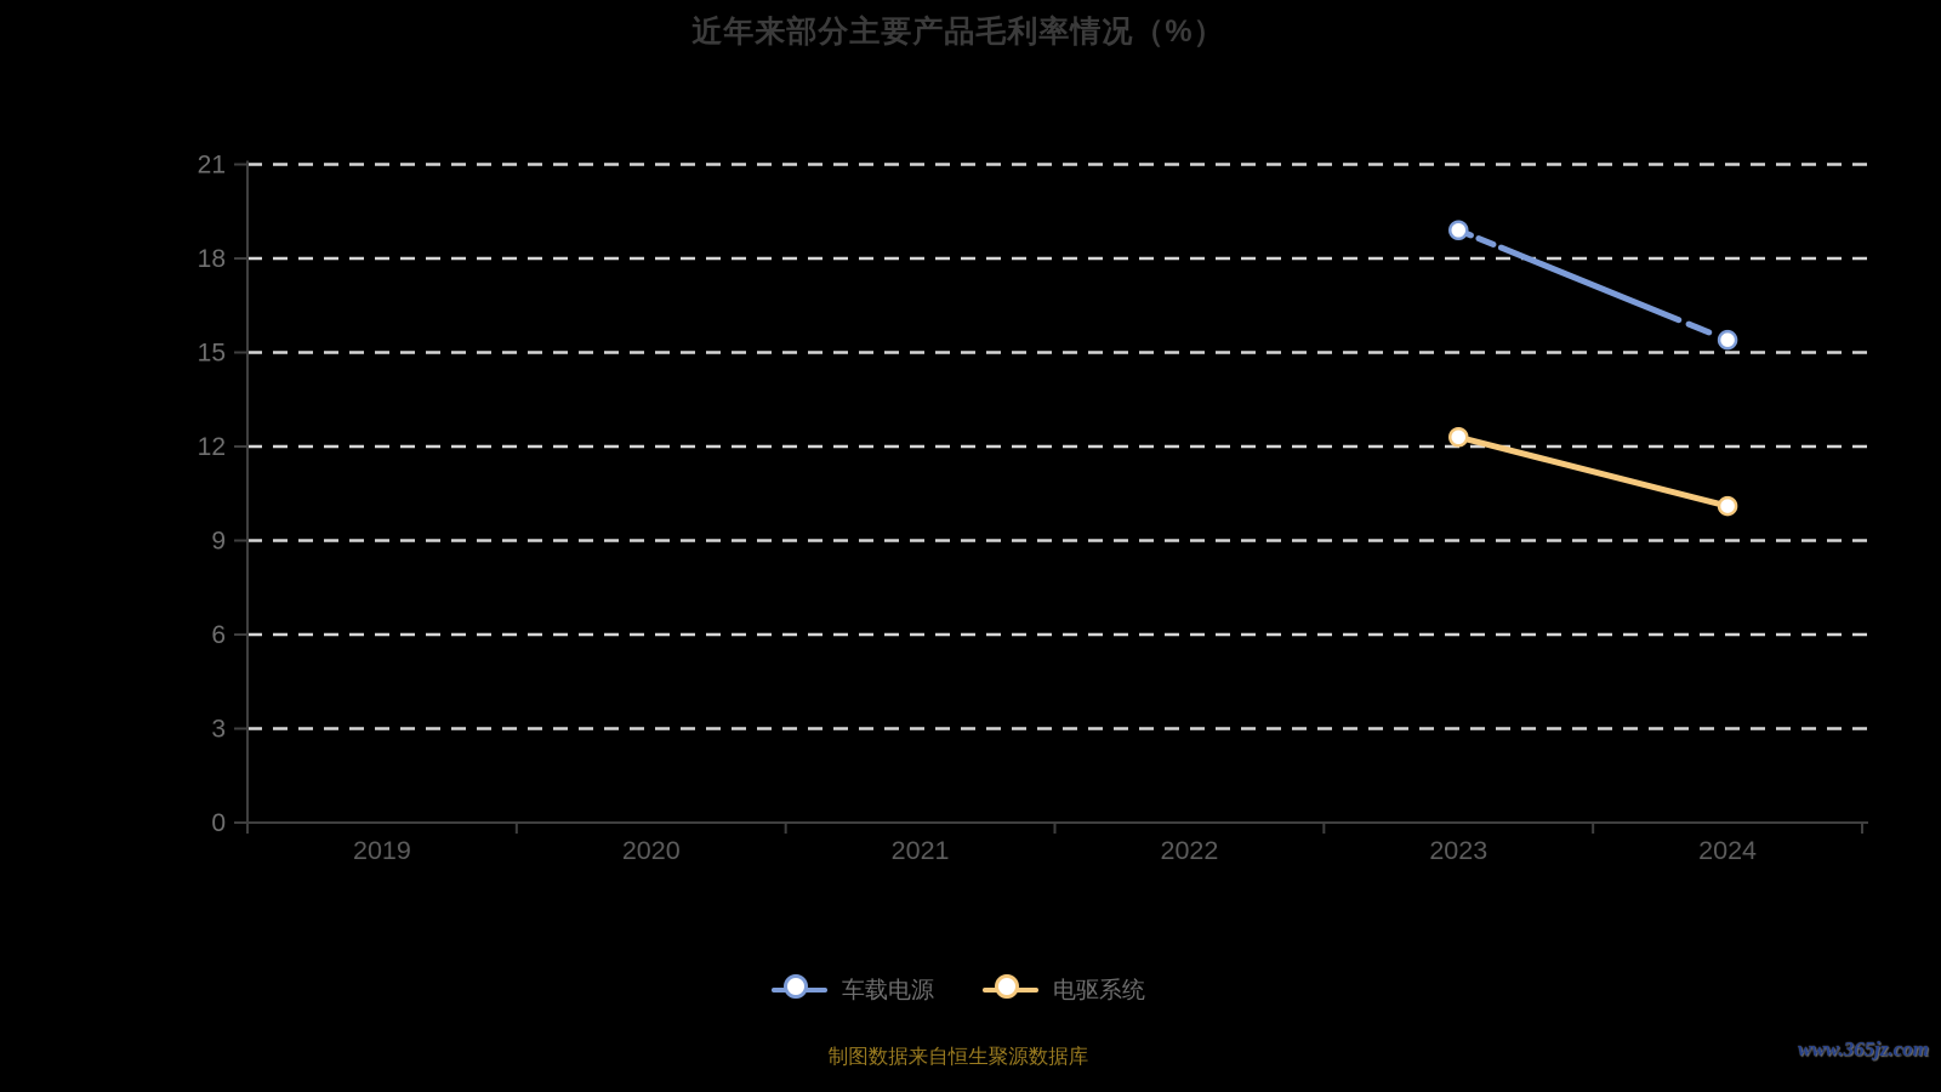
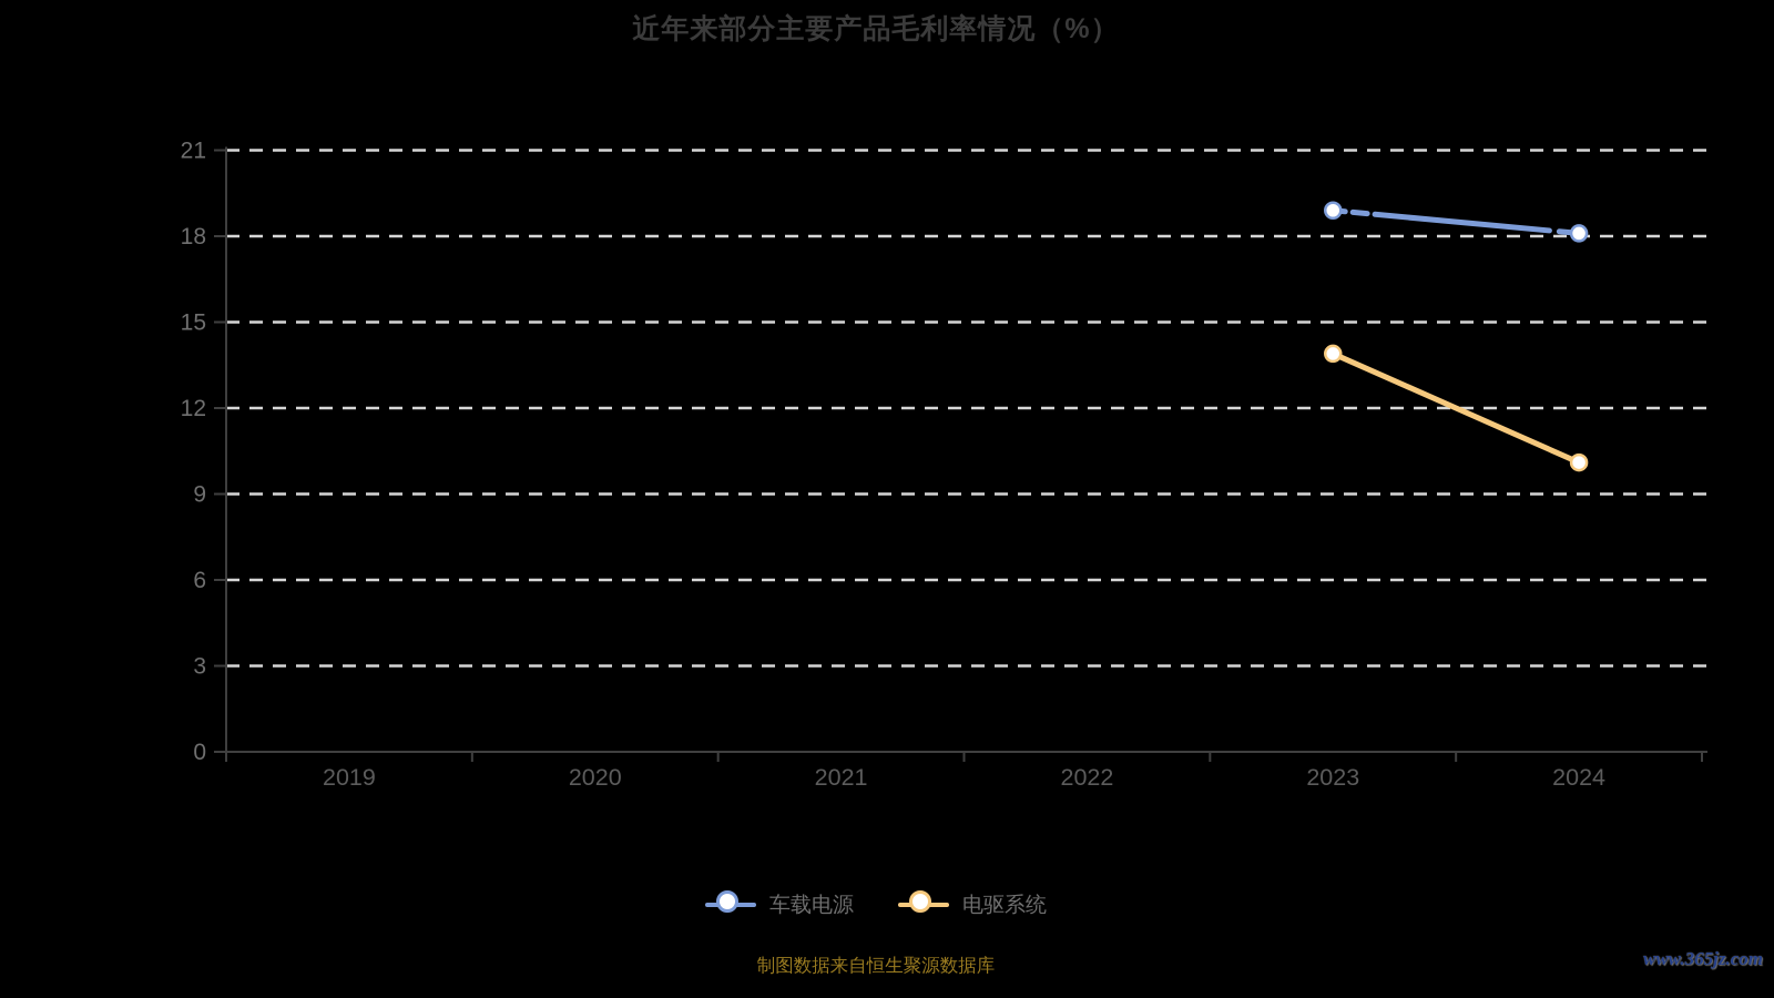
电驱系统/2023: 12.3 -> 13.9
车载电源/2024: 15.4 -> 18.1
